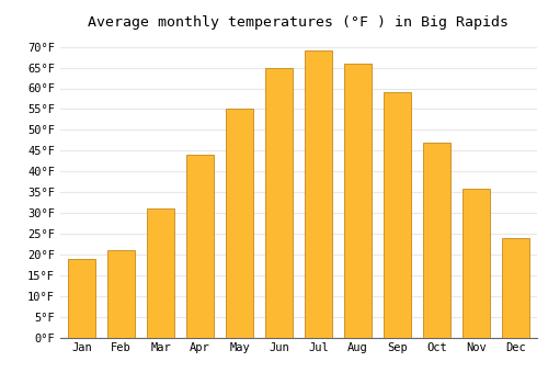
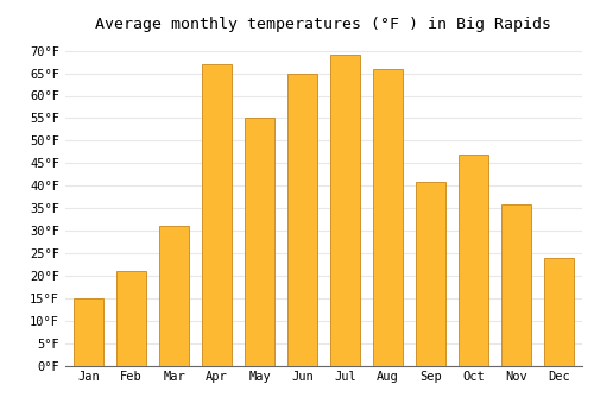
Jan: 19°F -> 15°F
Apr: 44°F -> 67°F
Sep: 59°F -> 41°F
